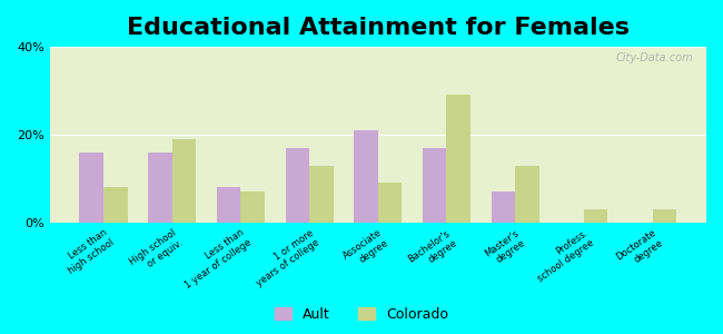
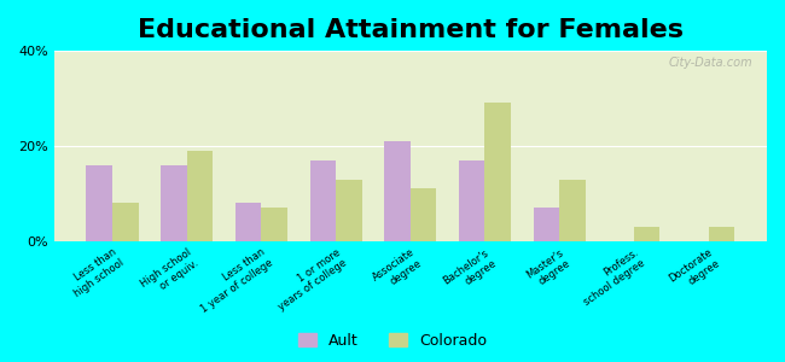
Colorado/Associate degree: 9% -> 11%
